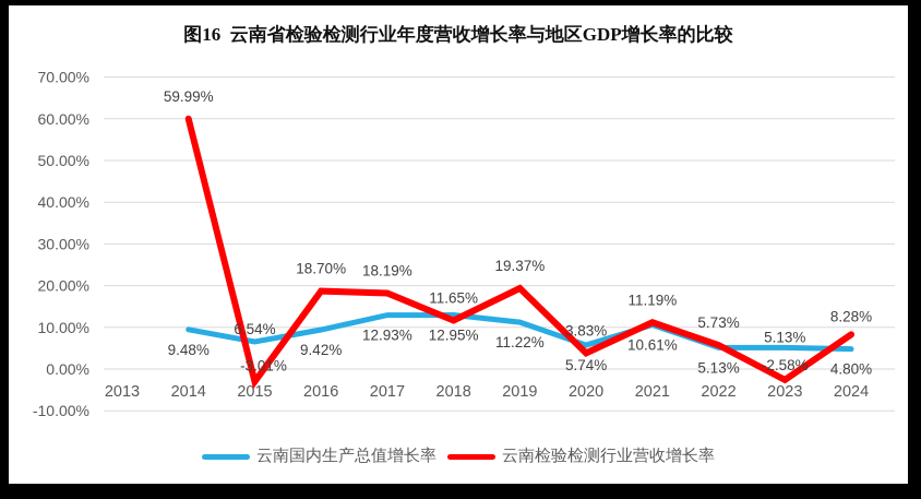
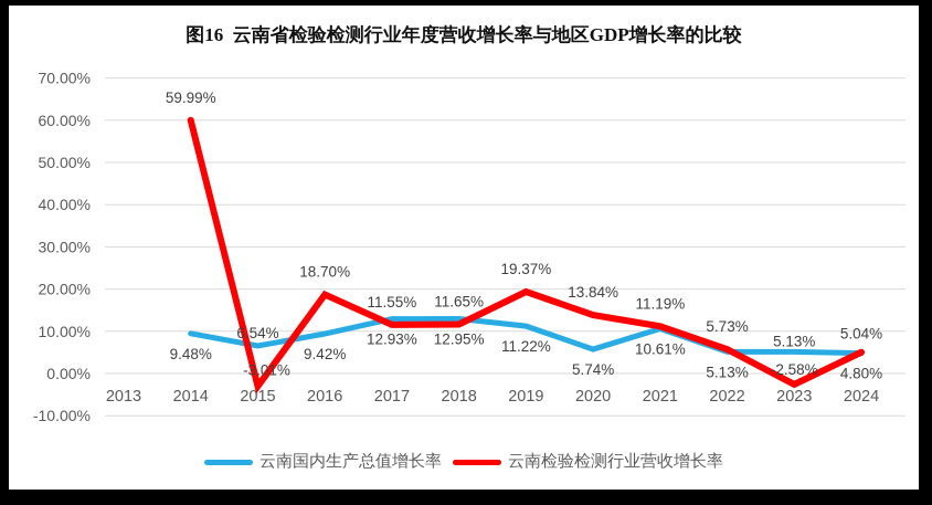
云南检验检测行业营收增长率/2017: 18.19% -> 11.55%
云南检验检测行业营收增长率/2020: 3.83% -> 13.84%
云南检验检测行业营收增长率/2024: 8.28% -> 5.04%
